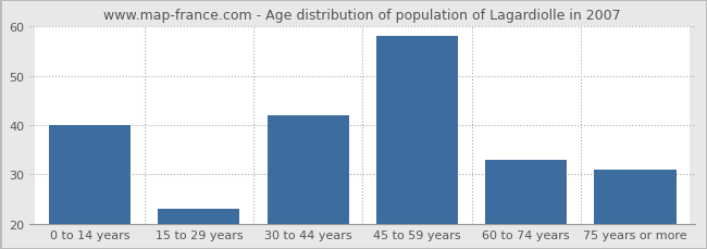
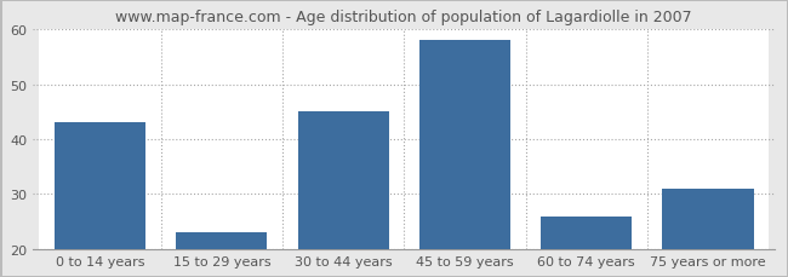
0 to 14 years: 40 -> 43
30 to 44 years: 42 -> 45
60 to 74 years: 33 -> 26
